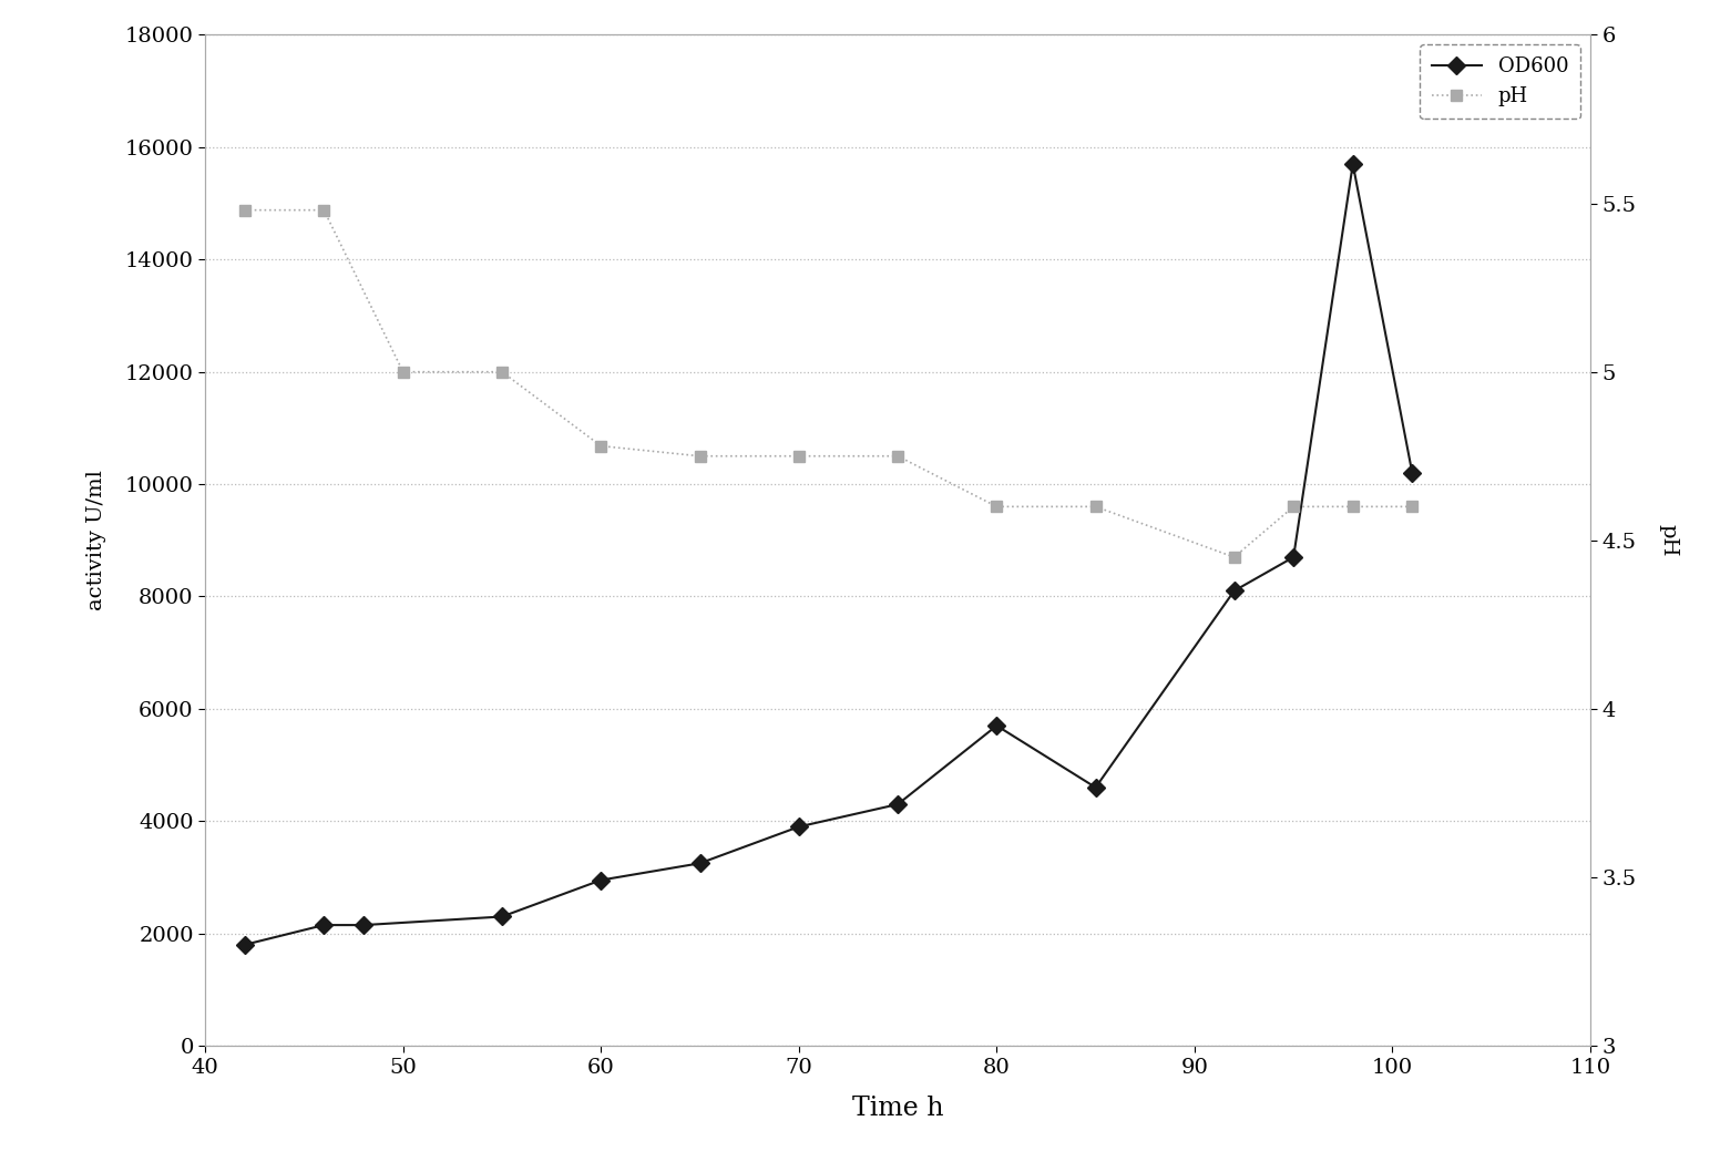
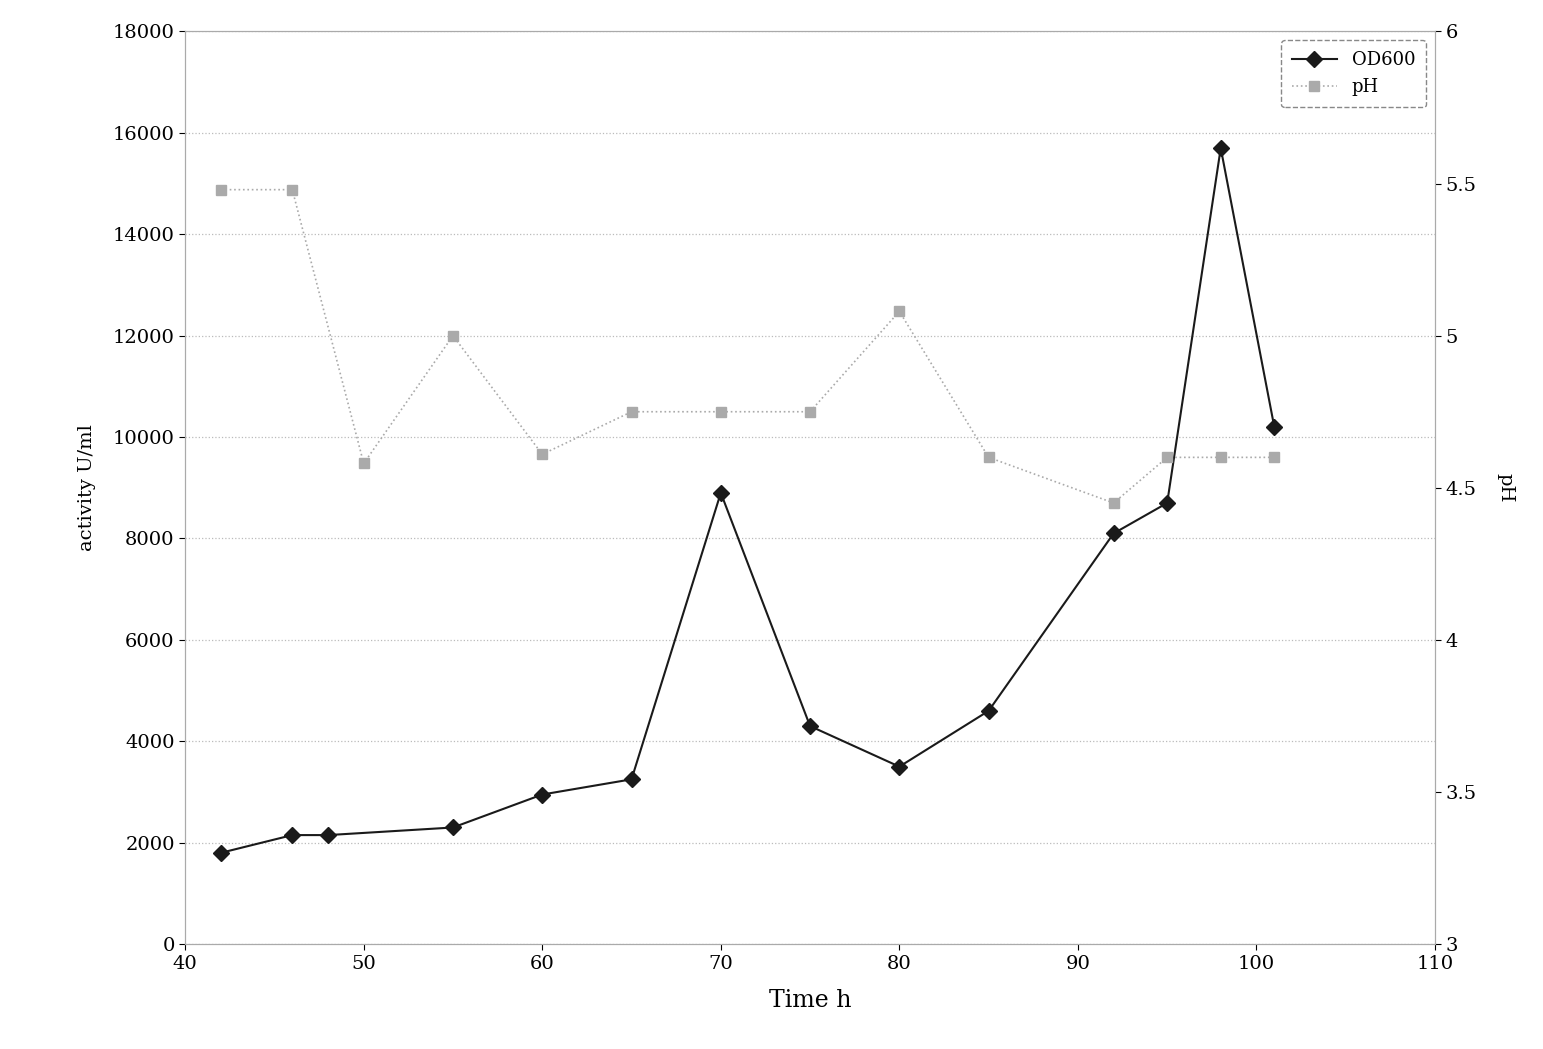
pH/50: 5.00 -> 4.58
pH/60: 4.78 -> 4.61
OD600/70: 3900 -> 8900
OD600/80: 5700 -> 3500
pH/80: 4.60 -> 5.08
